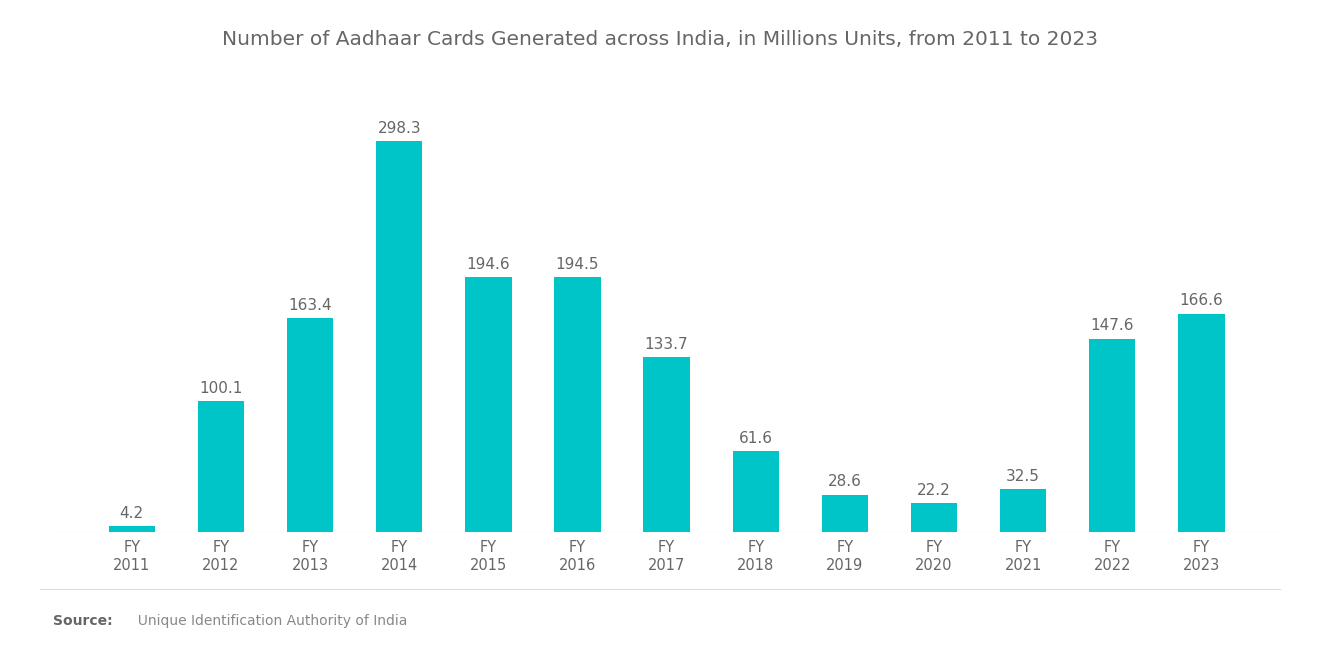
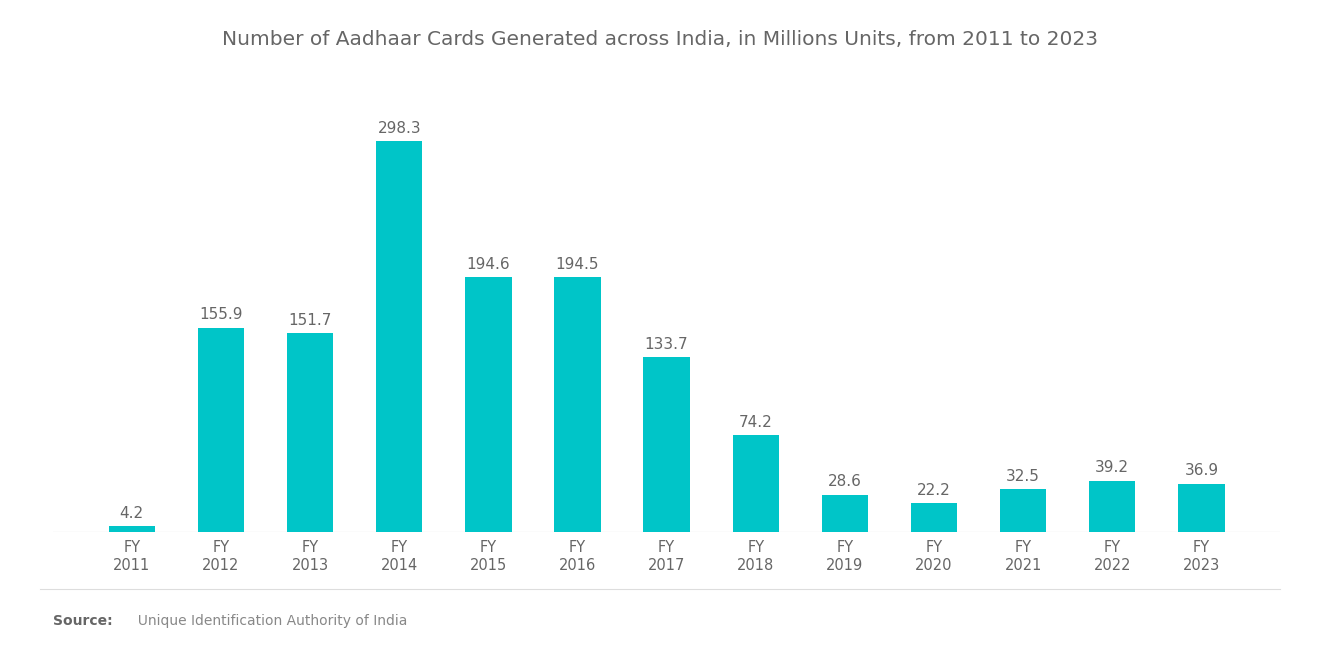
FY 2012: 100.1 -> 155.9
FY 2013: 163.4 -> 151.7
FY 2018: 61.6 -> 74.2
FY 2022: 147.6 -> 39.2
FY 2023: 166.6 -> 36.9
